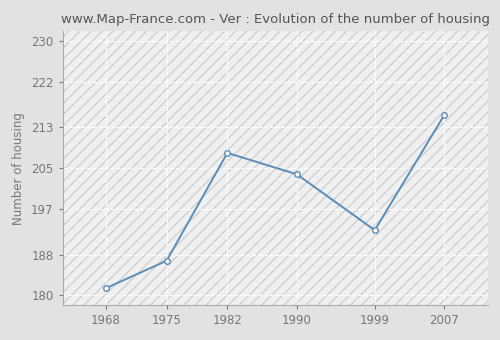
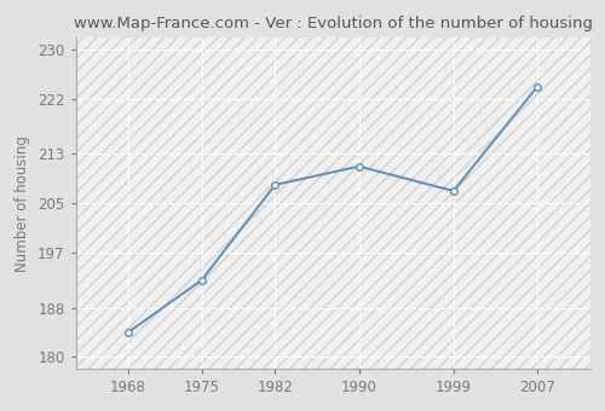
1968: 181.4 -> 184.0
1975: 186.8 -> 192.5
1990: 203.8 -> 211.0
1999: 192.8 -> 207.0
2007: 215.4 -> 224.0
